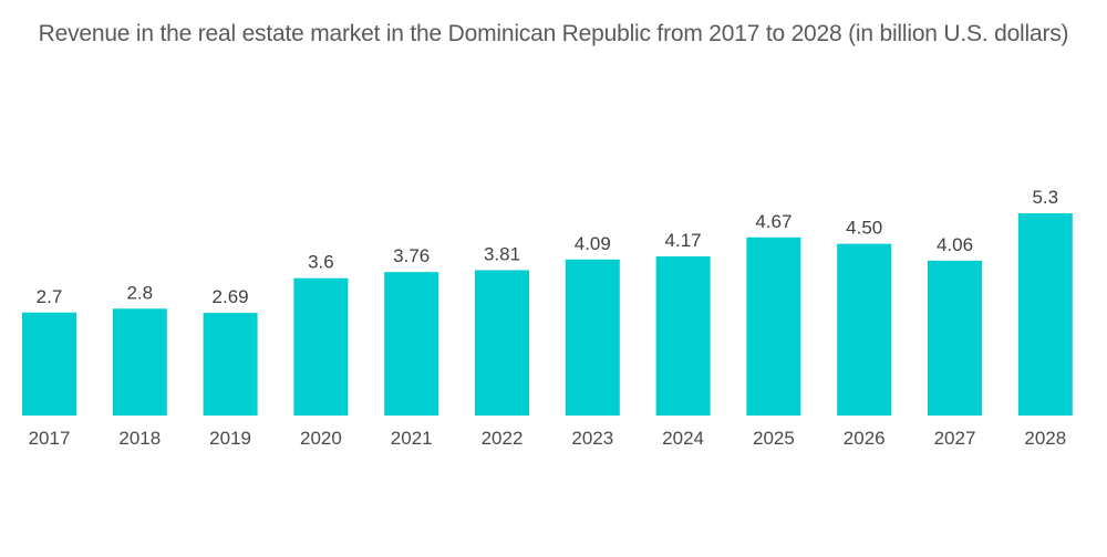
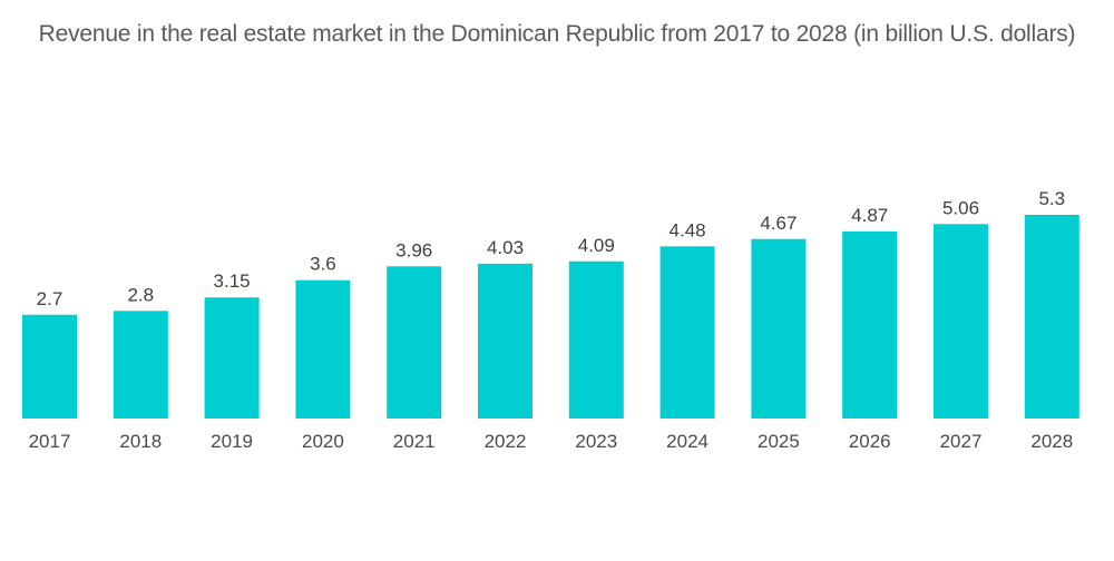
2019: 2.69 -> 3.15
2021: 3.76 -> 3.96
2022: 3.81 -> 4.03
2024: 4.17 -> 4.48
2026: 4.50 -> 4.87
2027: 4.06 -> 5.06
